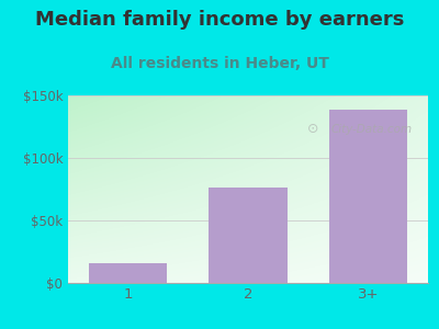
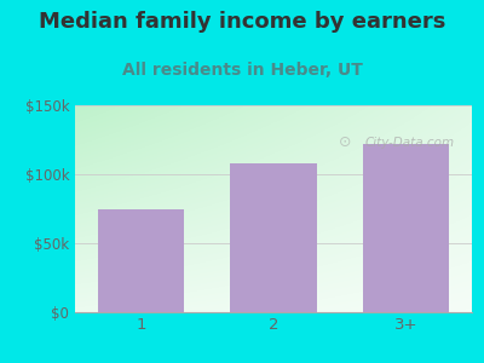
1: $16k -> $75k
2: $76k -> $108k
3+: $139k -> $122k
